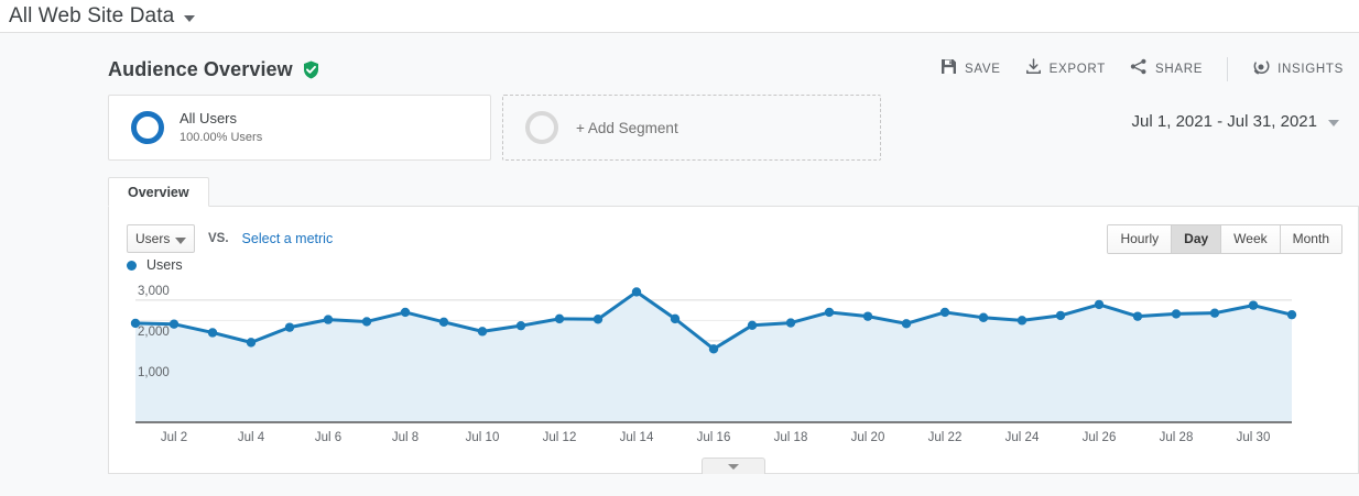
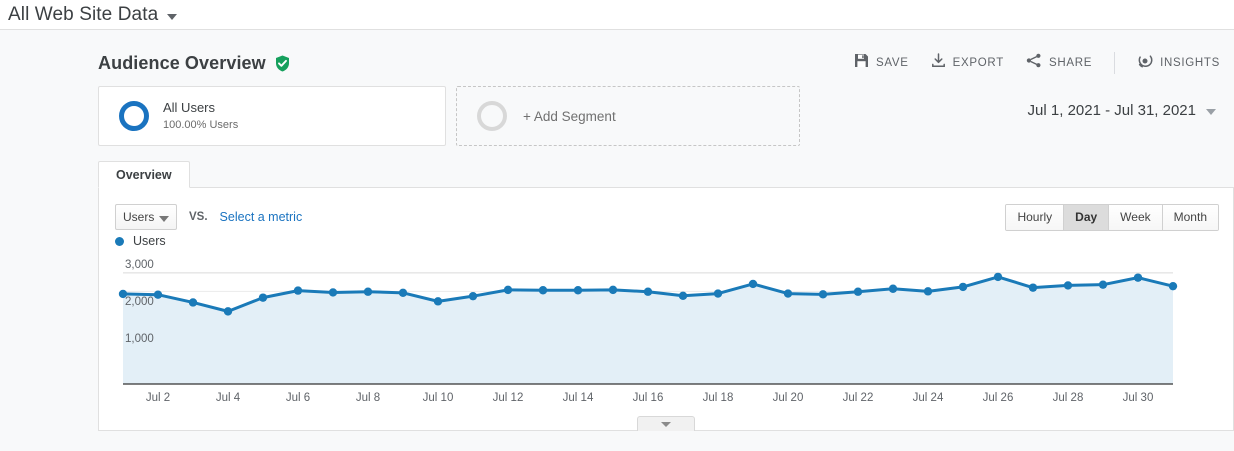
Jul 8: 2700 -> 2500
Jul 14: 3200 -> 2500
Jul 16: 1800 -> 2500
Jul 20: 2600 -> 2400
Jul 22: 2700 -> 2500
